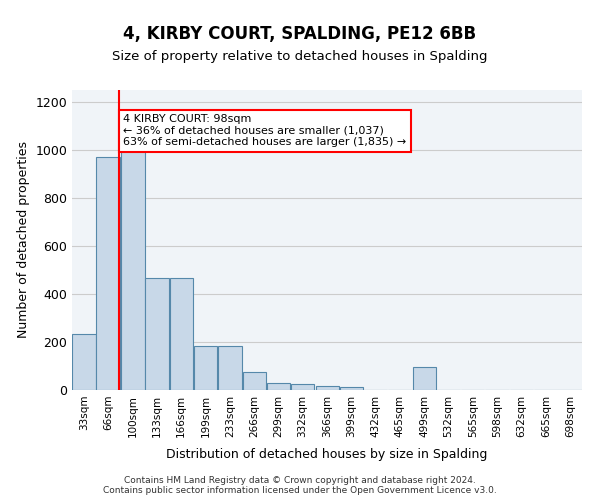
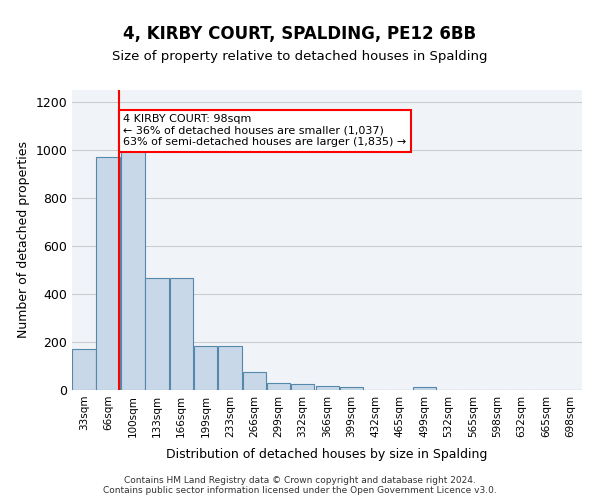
33sqm: 235 -> 170
499sqm: 95 -> 12
